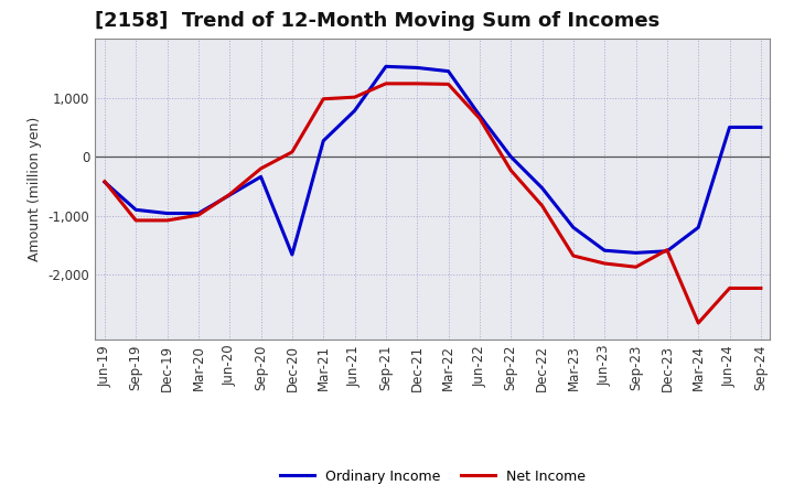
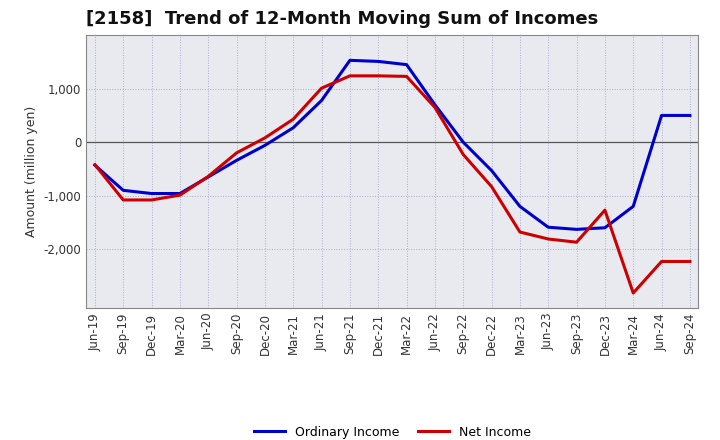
Ordinary Income/Dec-20: -1,660 -> -60
Net Income/Mar-21: 980 -> 430
Net Income/Dec-23: -1,580 -> -1,270
